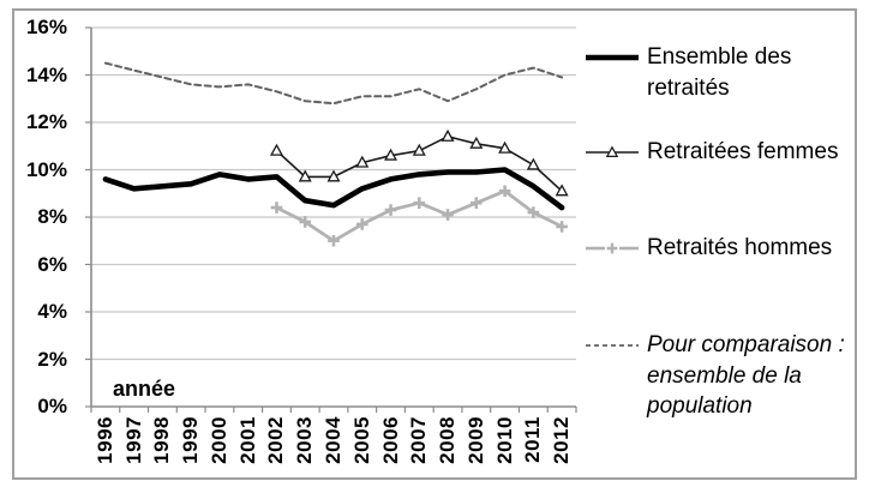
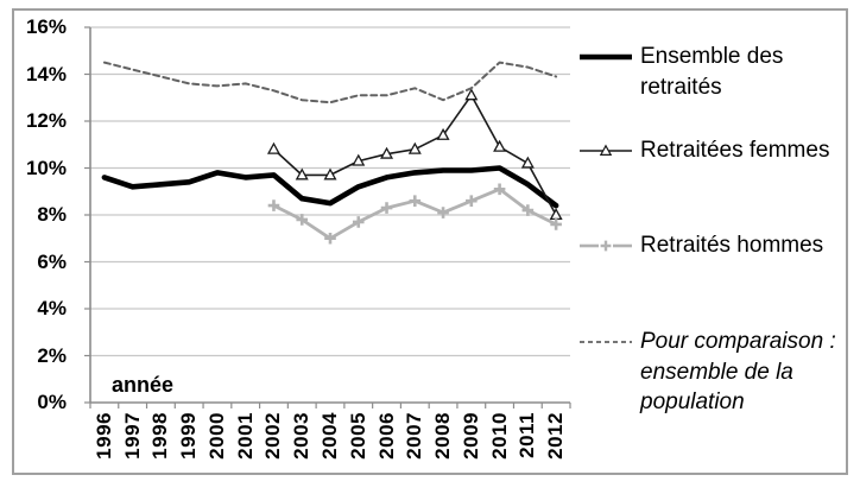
Retraitées femmes/2009: 11.1% -> 13.1%
Pour comparaison : ensemble de la population/2010: 14.0% -> 14.5%
Retraitées femmes/2012: 9.1% -> 8.0%
